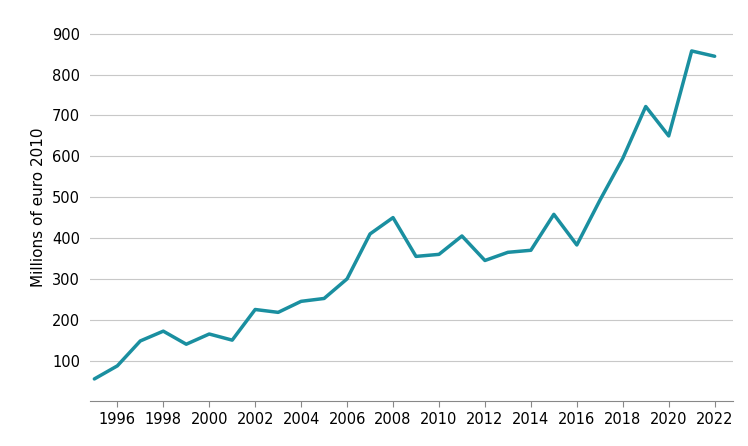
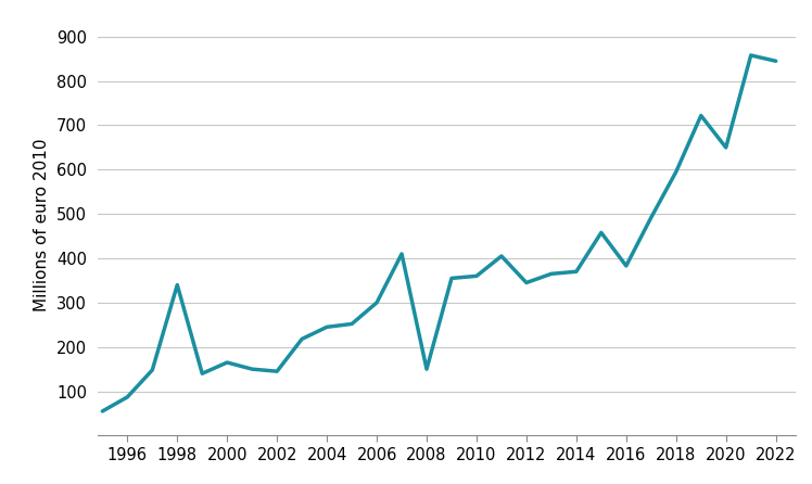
1998: 172 -> 340
2002: 225 -> 145
2008: 450 -> 150
